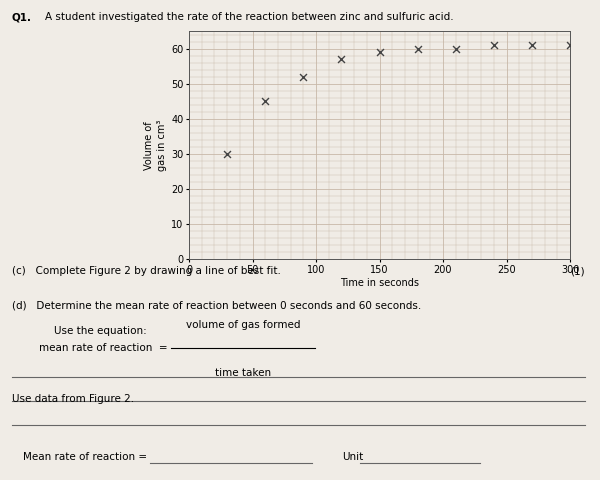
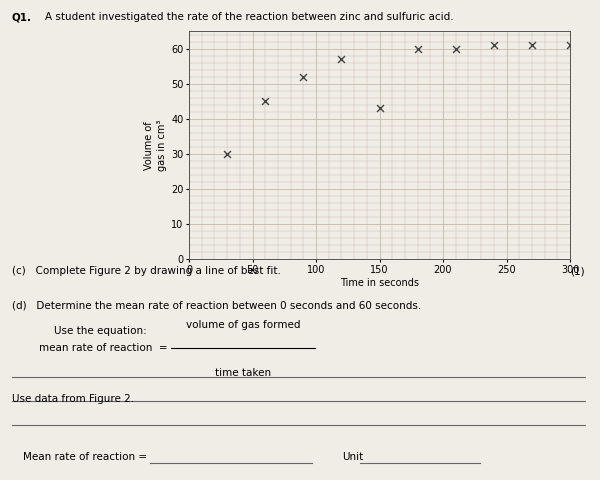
150: 59 -> 43
